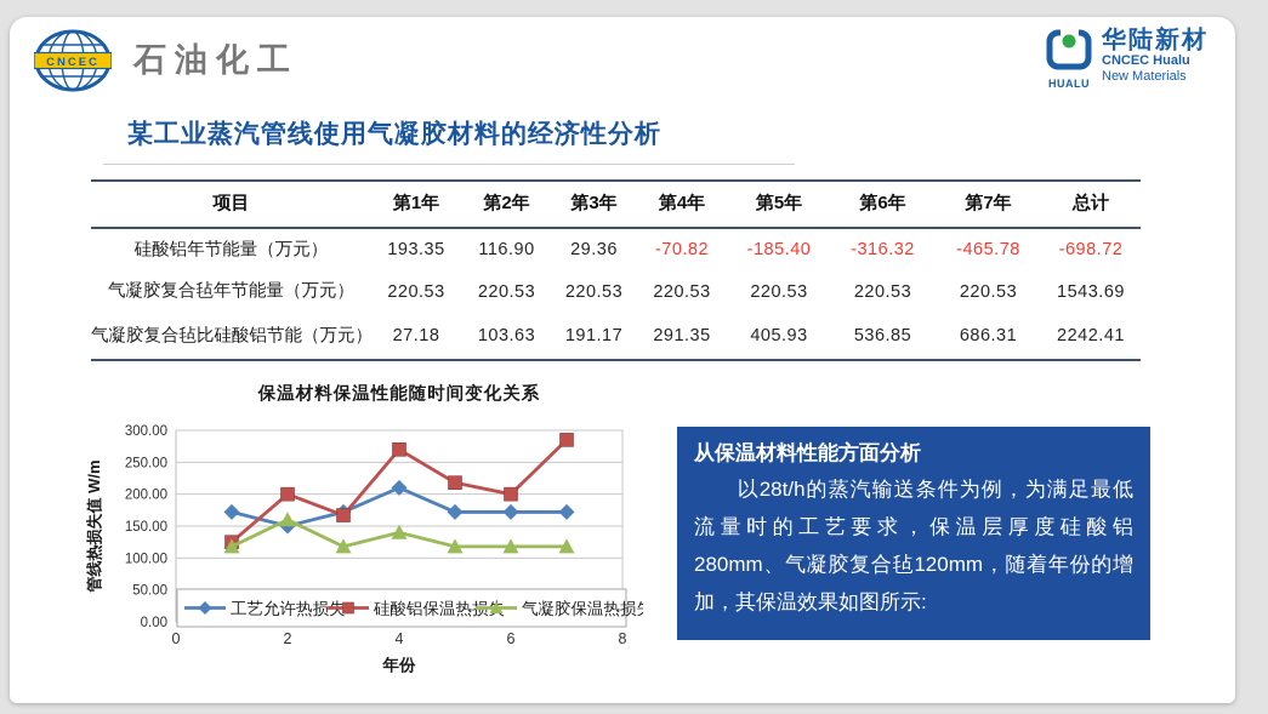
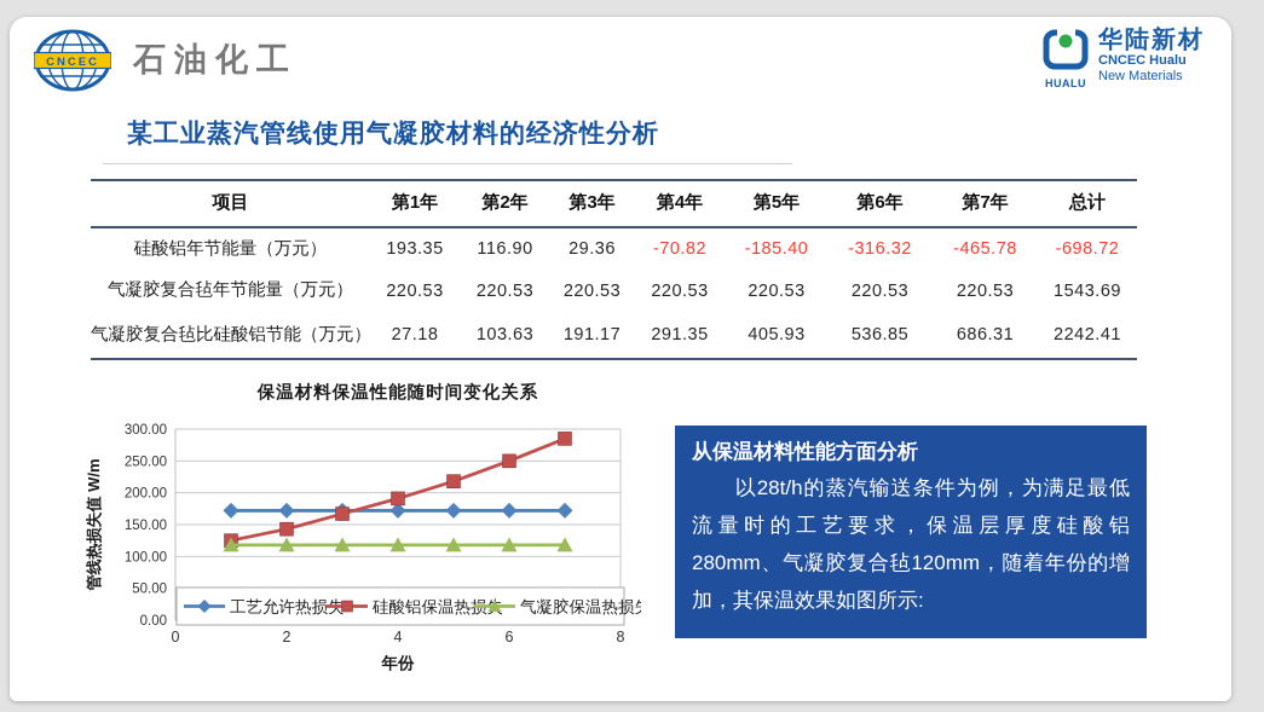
工艺允许热损失/2: 150 -> 170
硅酸铝保温热损失/2: 200 -> 140
气凝胶保温热损失/2: 160 -> 120
工艺允许热损失/4: 210 -> 170
硅酸铝保温热损失/4: 270 -> 190
气凝胶保温热损失/4: 140 -> 120
硅酸铝保温热损失/6: 200 -> 250
